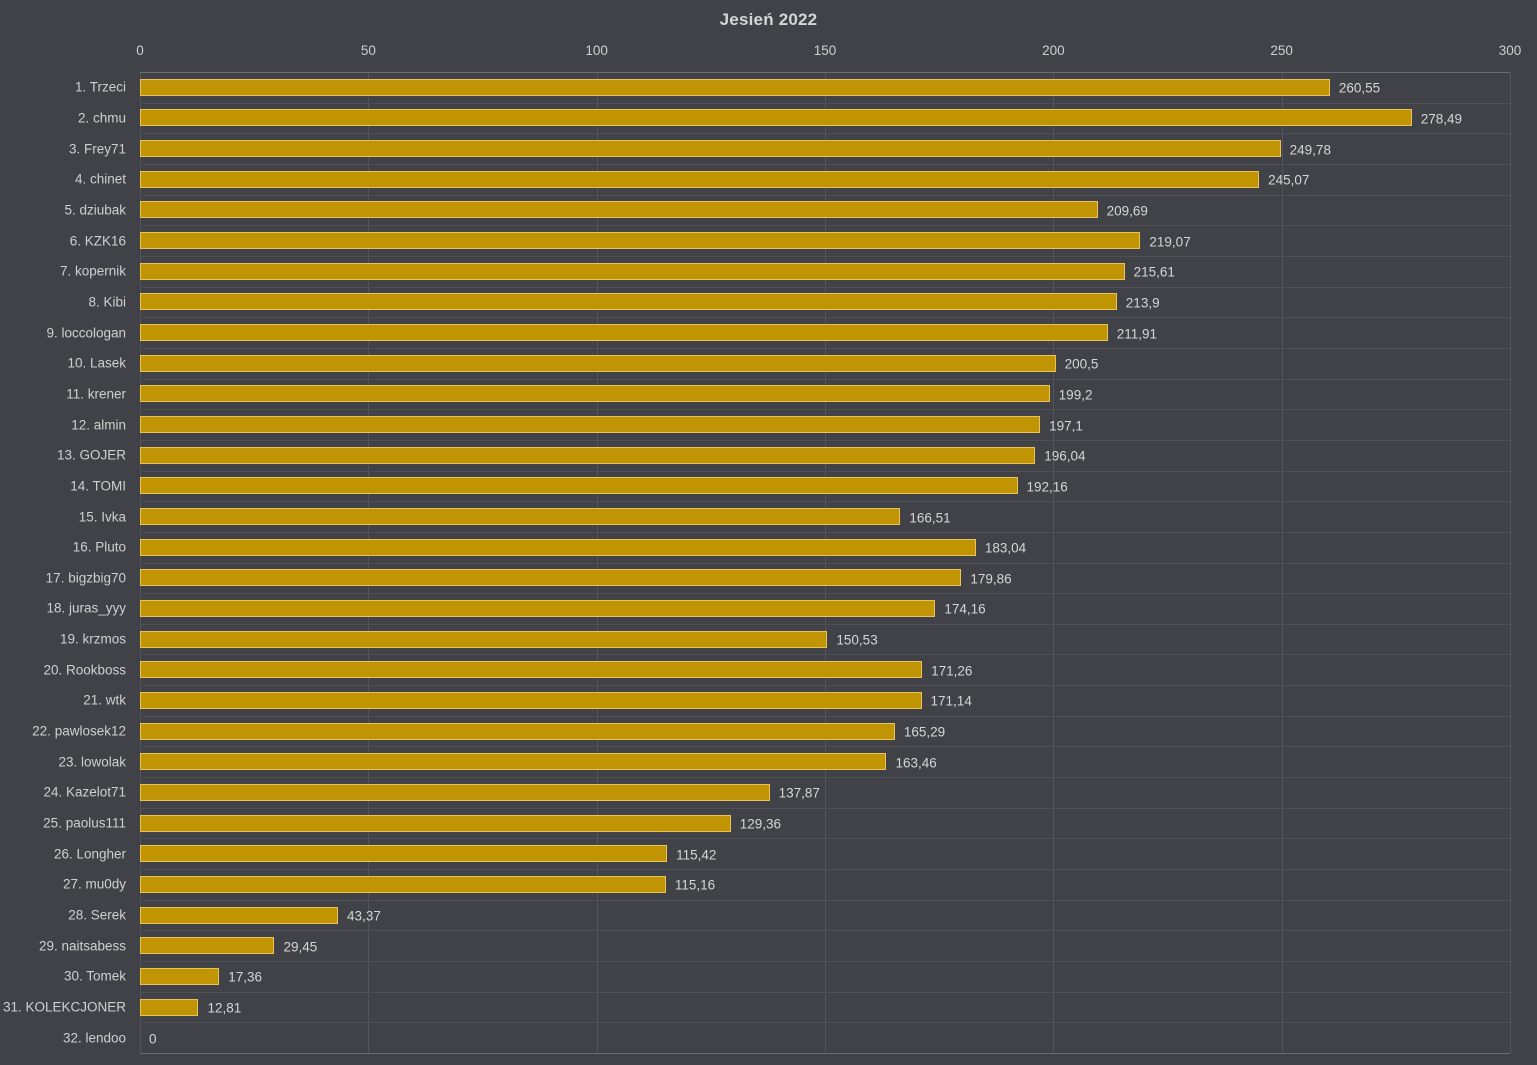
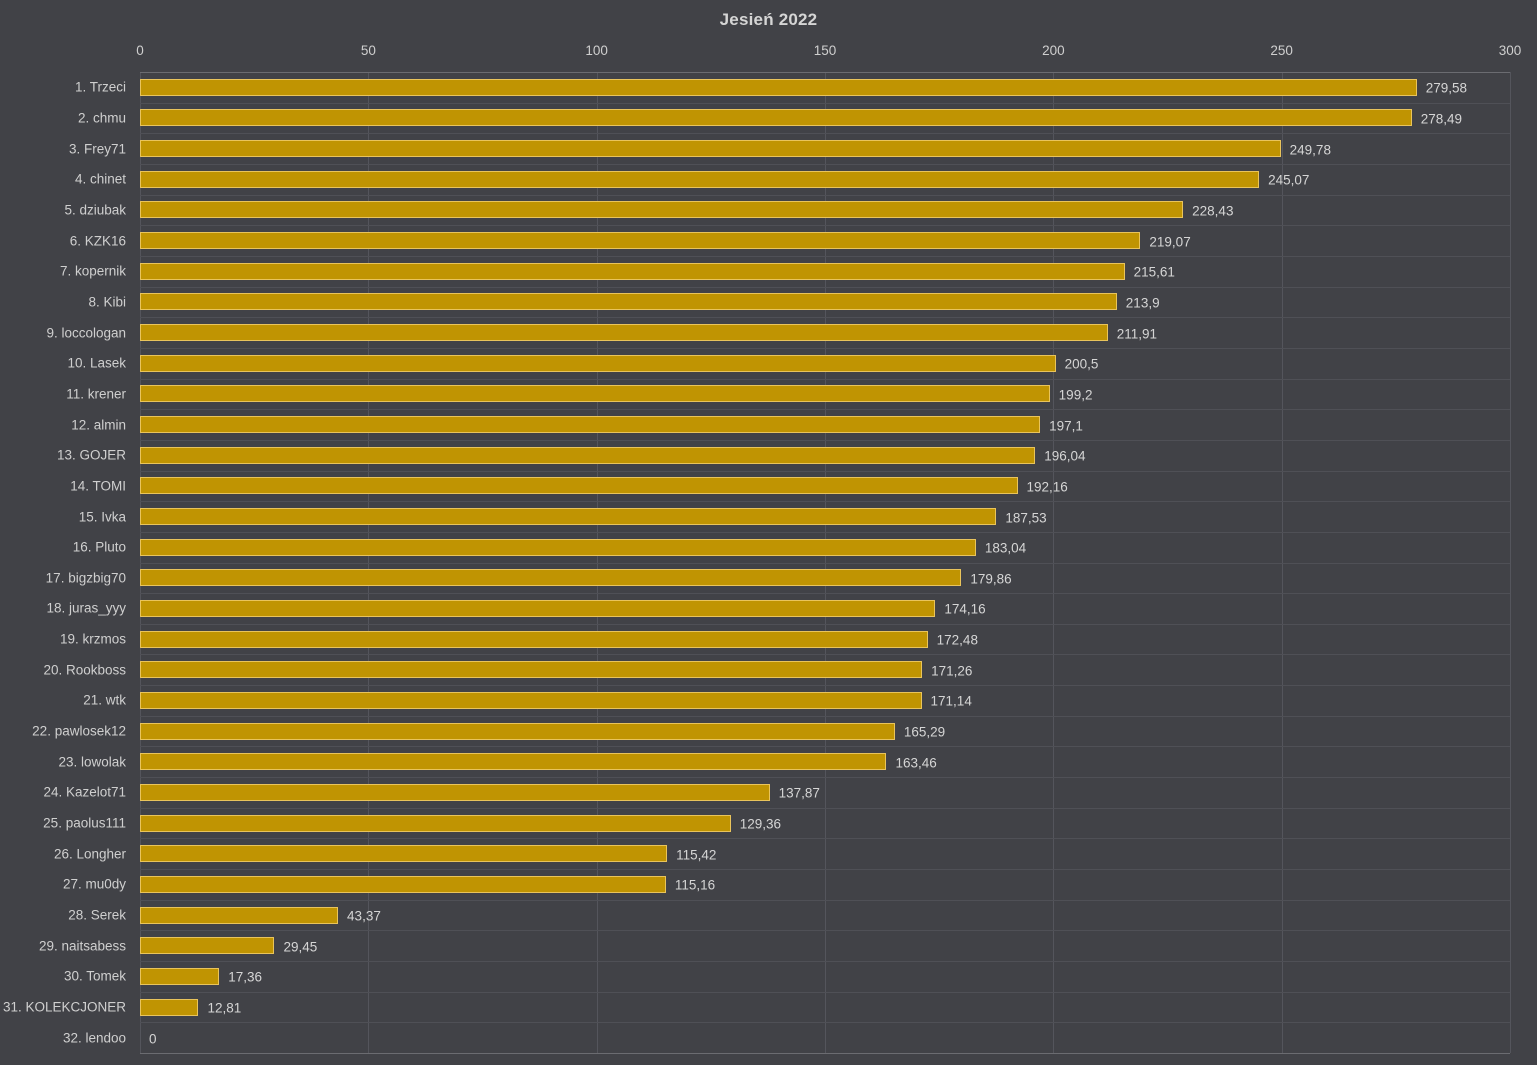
1. Trzeci: 260,55 -> 279,58
5. dziubak: 209,69 -> 228,43
15. Ivka: 166,51 -> 187,53
19. krzmos: 150,53 -> 172,48
